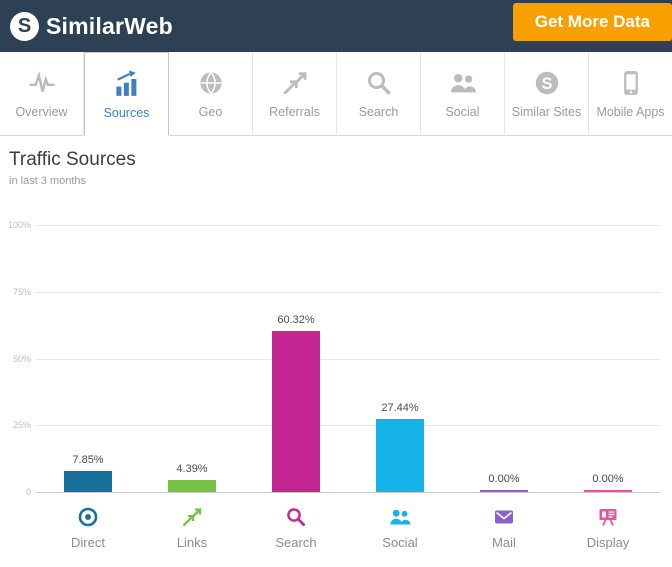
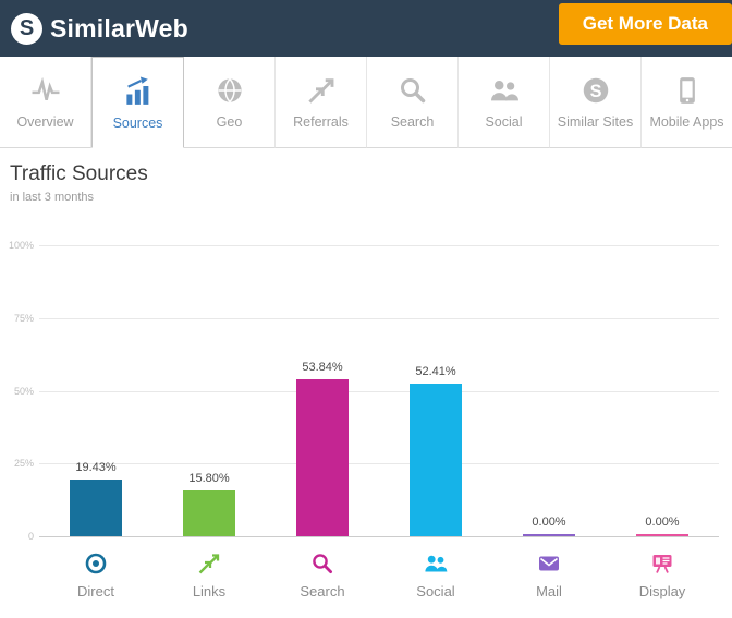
Direct: 7.85% -> 19.43%
Links: 4.39% -> 15.80%
Search: 60.32% -> 53.84%
Social: 27.44% -> 52.41%
